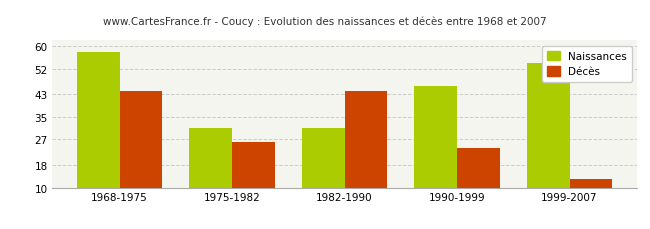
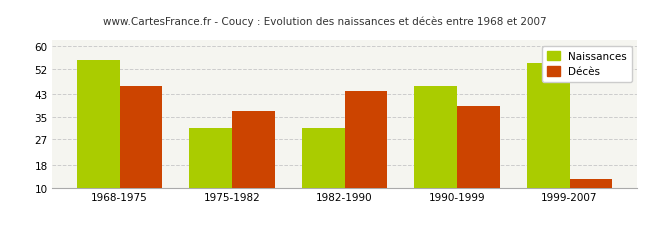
Naissances/1968-1975: 58 -> 55
Décès/1968-1975: 44 -> 46
Décès/1975-1982: 26 -> 37
Décès/1990-1999: 24 -> 39
